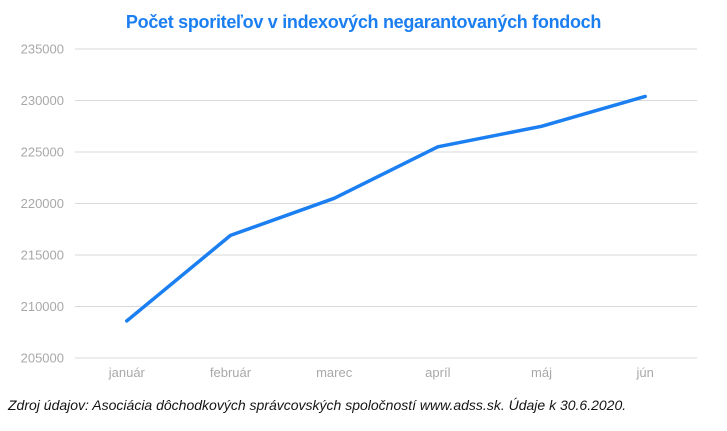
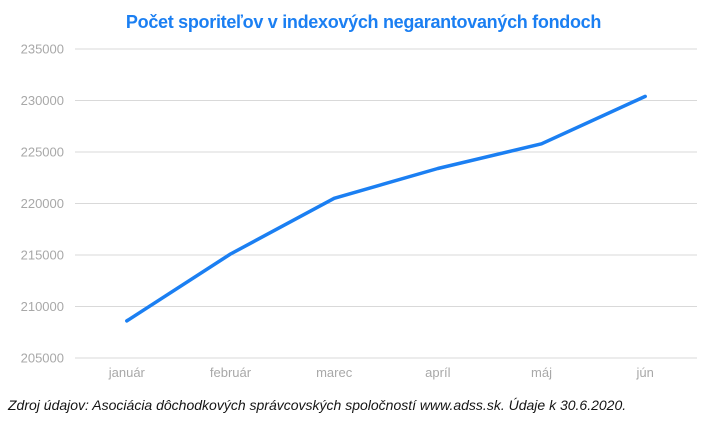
február: 216900 -> 215100
apríl: 225500 -> 223400
máj: 227500 -> 225800
